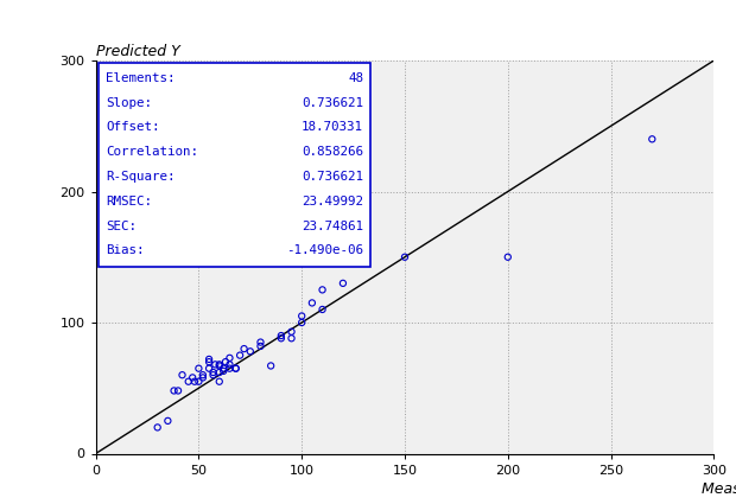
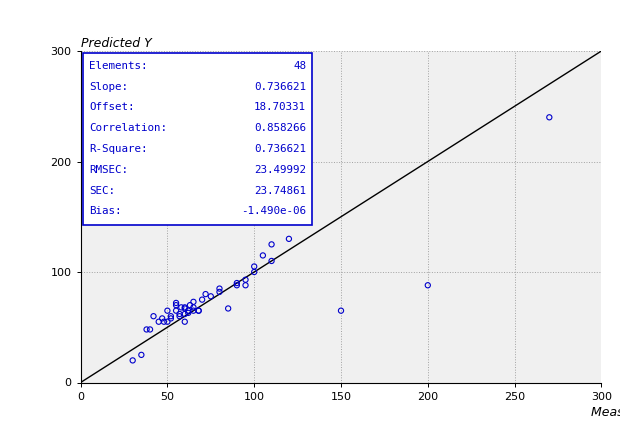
150: 150 -> 65
200: 150 -> 88
